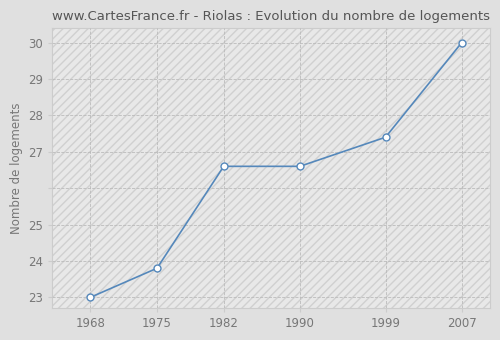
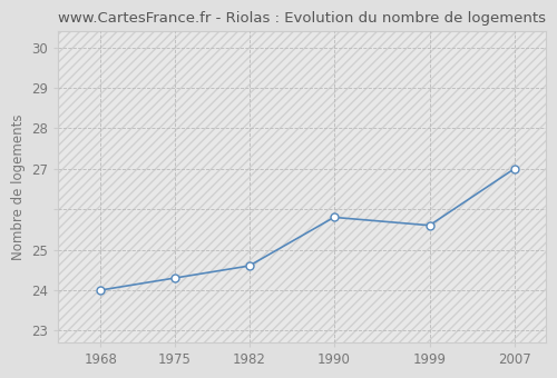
1968: 23.0 -> 24.0
1975: 23.8 -> 24.3
1982: 26.6 -> 24.6
1990: 26.6 -> 25.8
1999: 27.4 -> 25.6
2007: 30.0 -> 27.0
